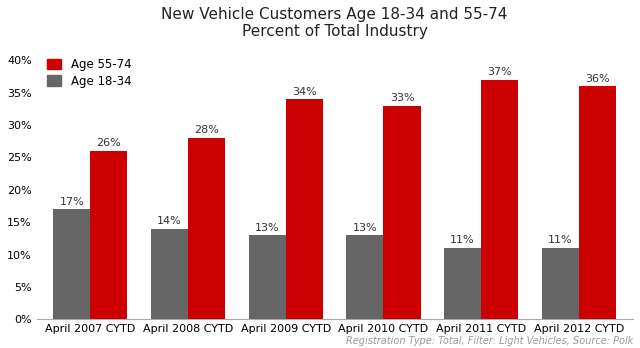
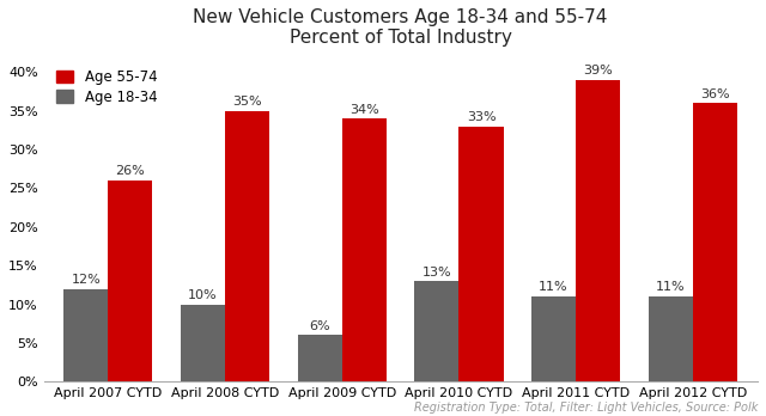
Age 18-34/April 2007 CYTD: 17% -> 12%
Age 18-34/April 2008 CYTD: 14% -> 10%
Age 55-74/April 2008 CYTD: 28% -> 35%
Age 18-34/April 2009 CYTD: 13% -> 6%
Age 55-74/April 2011 CYTD: 37% -> 39%
